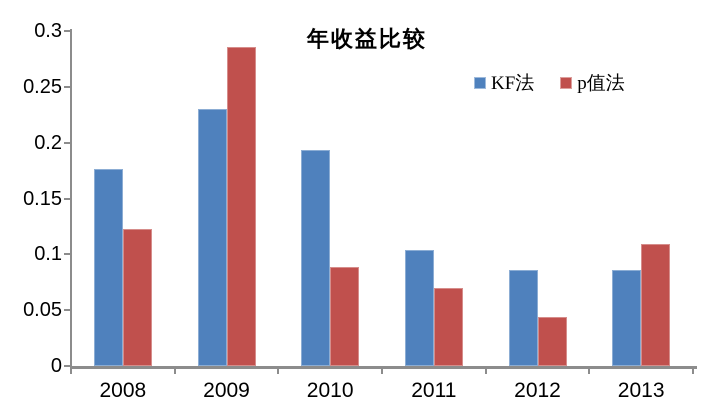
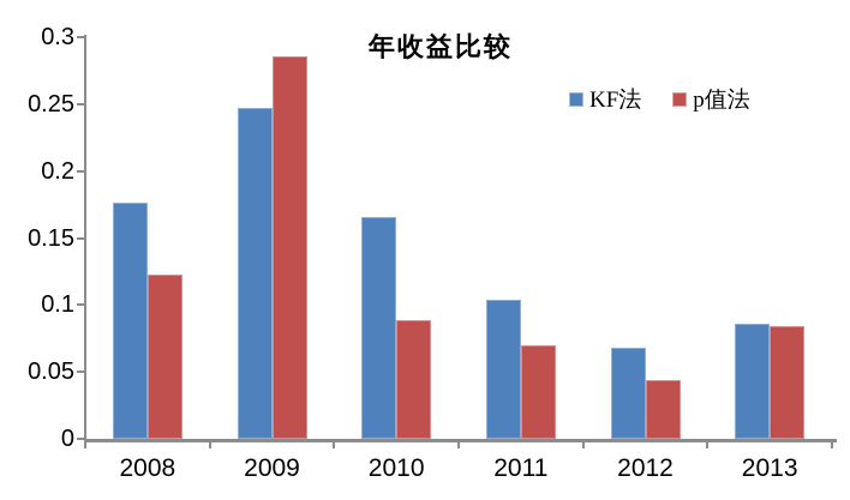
KF法/2009: 0.230 -> 0.247
KF法/2010: 0.193 -> 0.166
KF法/2012: 0.086 -> 0.068
p值法/2013: 0.109 -> 0.084
